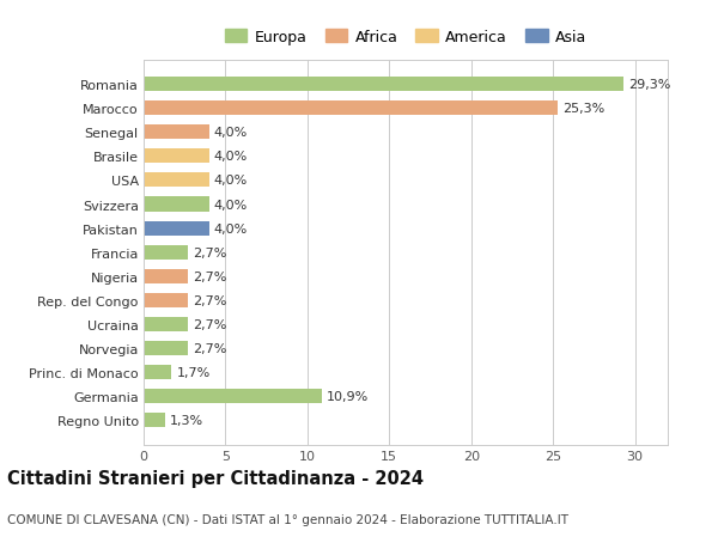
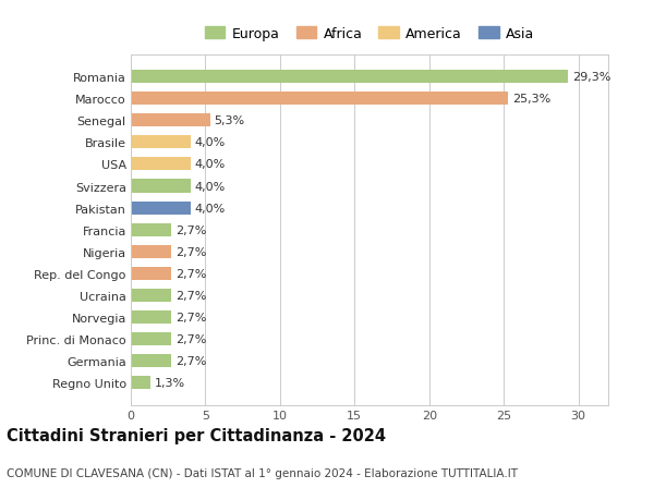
Senegal: 4,0% -> 5,3%
Princ. di Monaco: 1,7% -> 2,7%
Germania: 10,9% -> 2,7%
